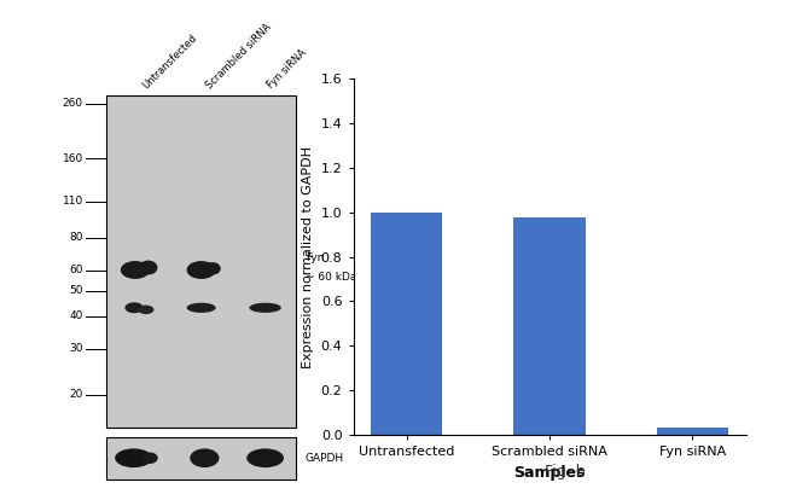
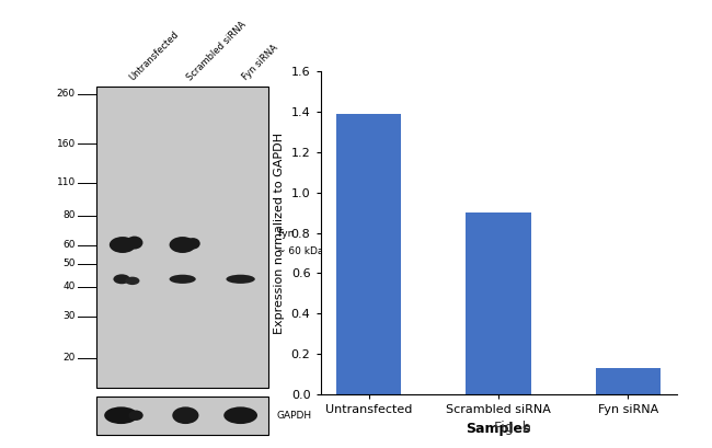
Untransfected: 1.00 -> 1.39
Scrambled siRNA: 0.98 -> 0.90
Fyn siRNA: 0.03 -> 0.13
